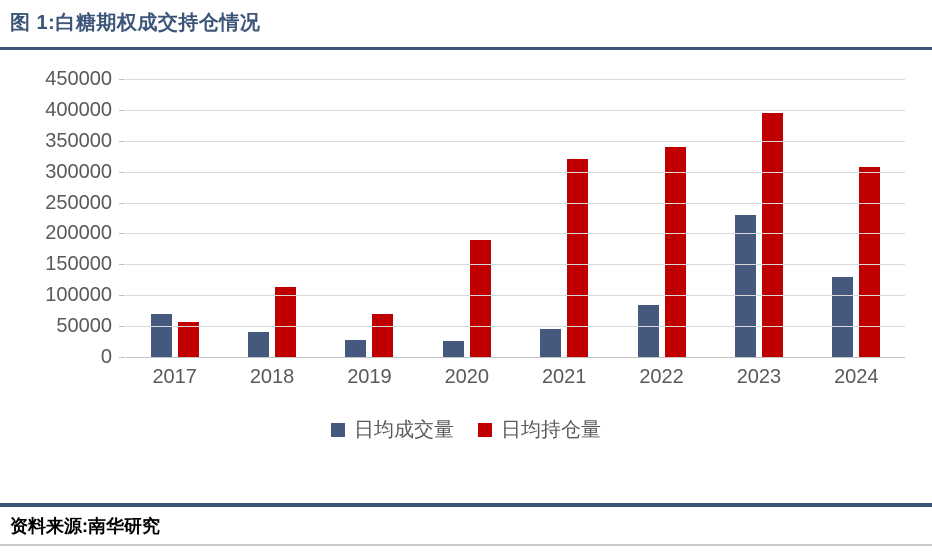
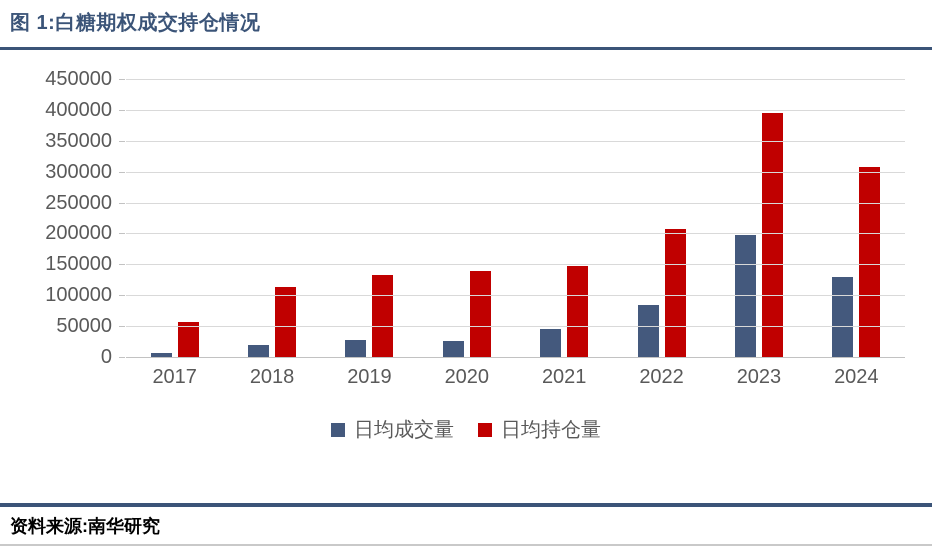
日均成交量/2017: 70000 -> 10000
日均成交量/2018: 40000 -> 20000
日均持仓量/2019: 70000 -> 130000
日均持仓量/2020: 190000 -> 140000
日均持仓量/2021: 320000 -> 150000
日均持仓量/2022: 340000 -> 210000
日均成交量/2023: 230000 -> 200000
